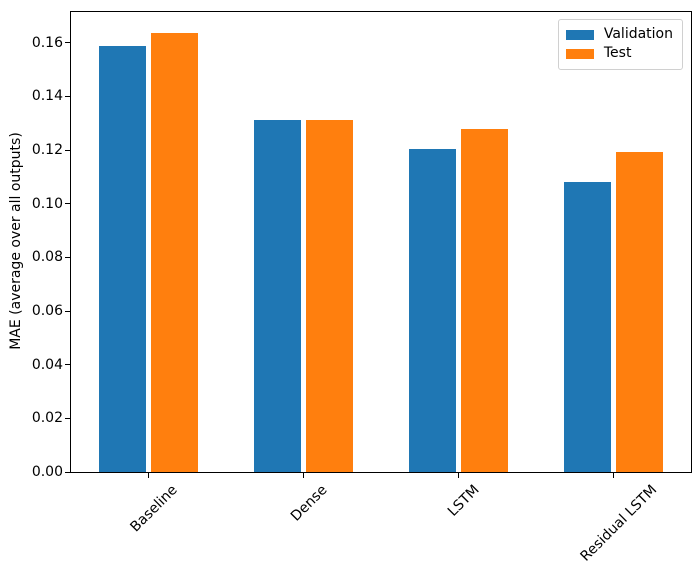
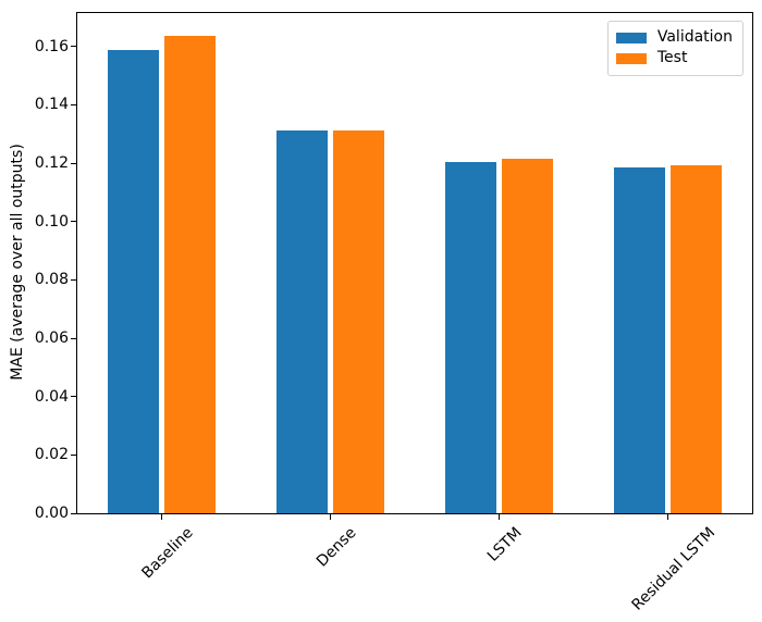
Test/LSTM: 0.128 -> 0.122
Validation/Residual LSTM: 0.108 -> 0.118
